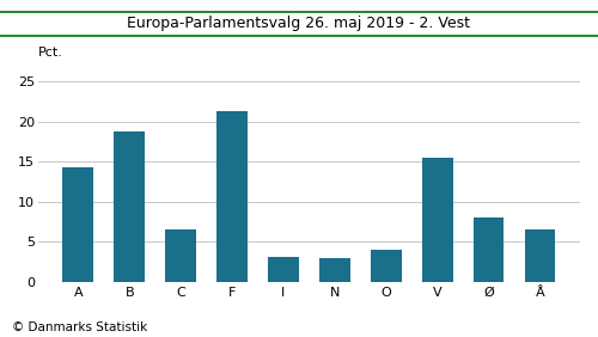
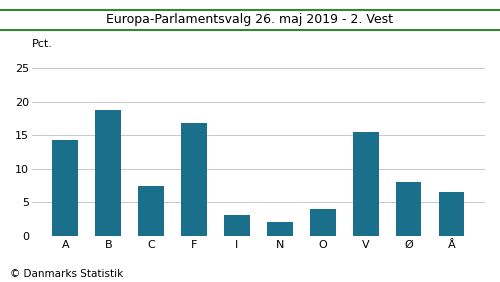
C: 6.5 -> 7.4
F: 21.3 -> 16.8
N: 2.9 -> 2.0
